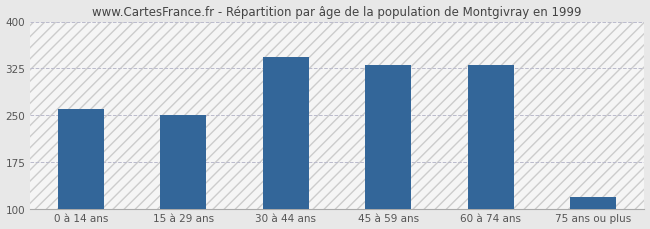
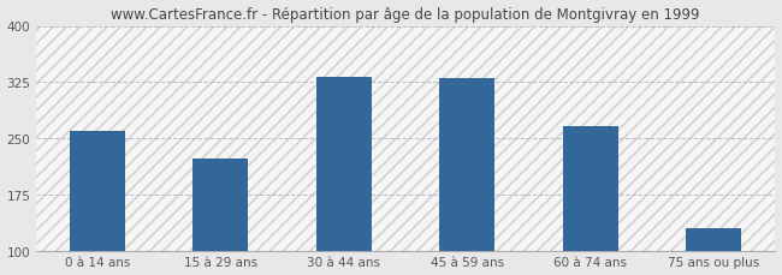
15 à 29 ans: 250 -> 224
30 à 44 ans: 343 -> 332
60 à 74 ans: 330 -> 266
75 ans ou plus: 120 -> 130
